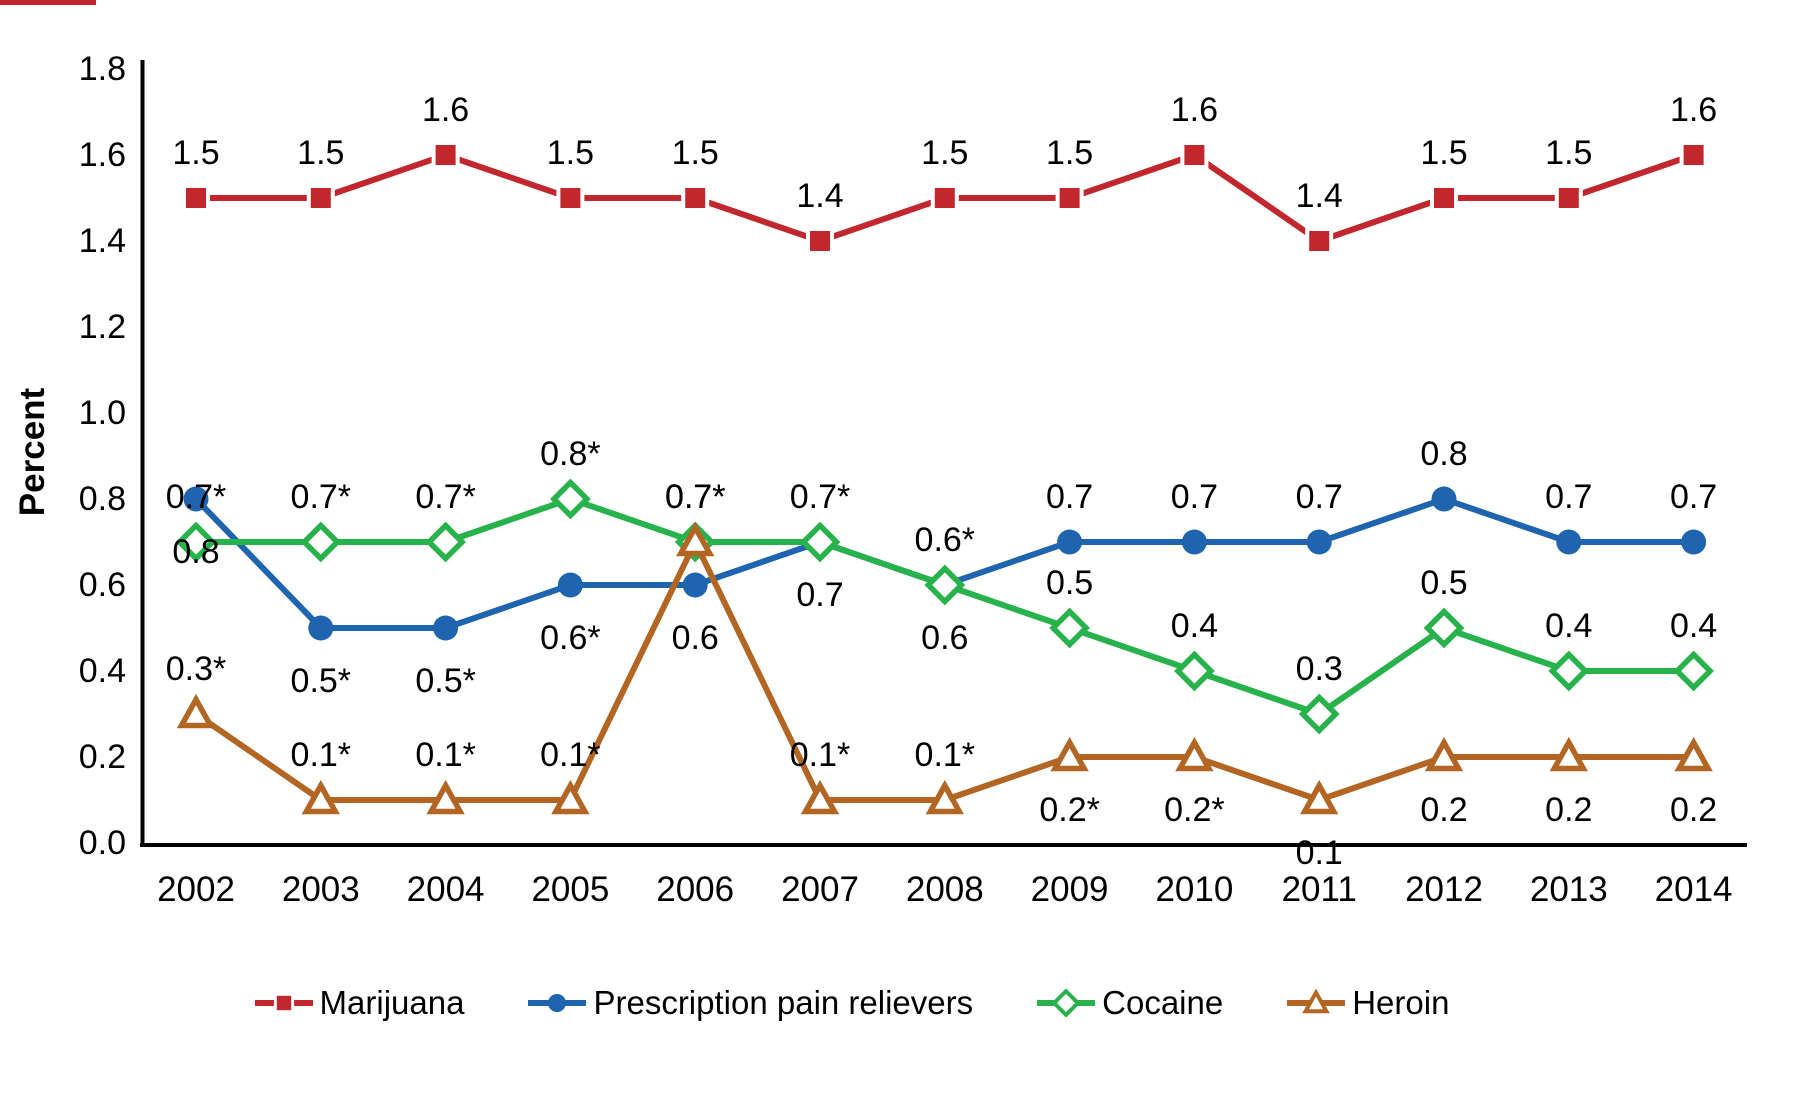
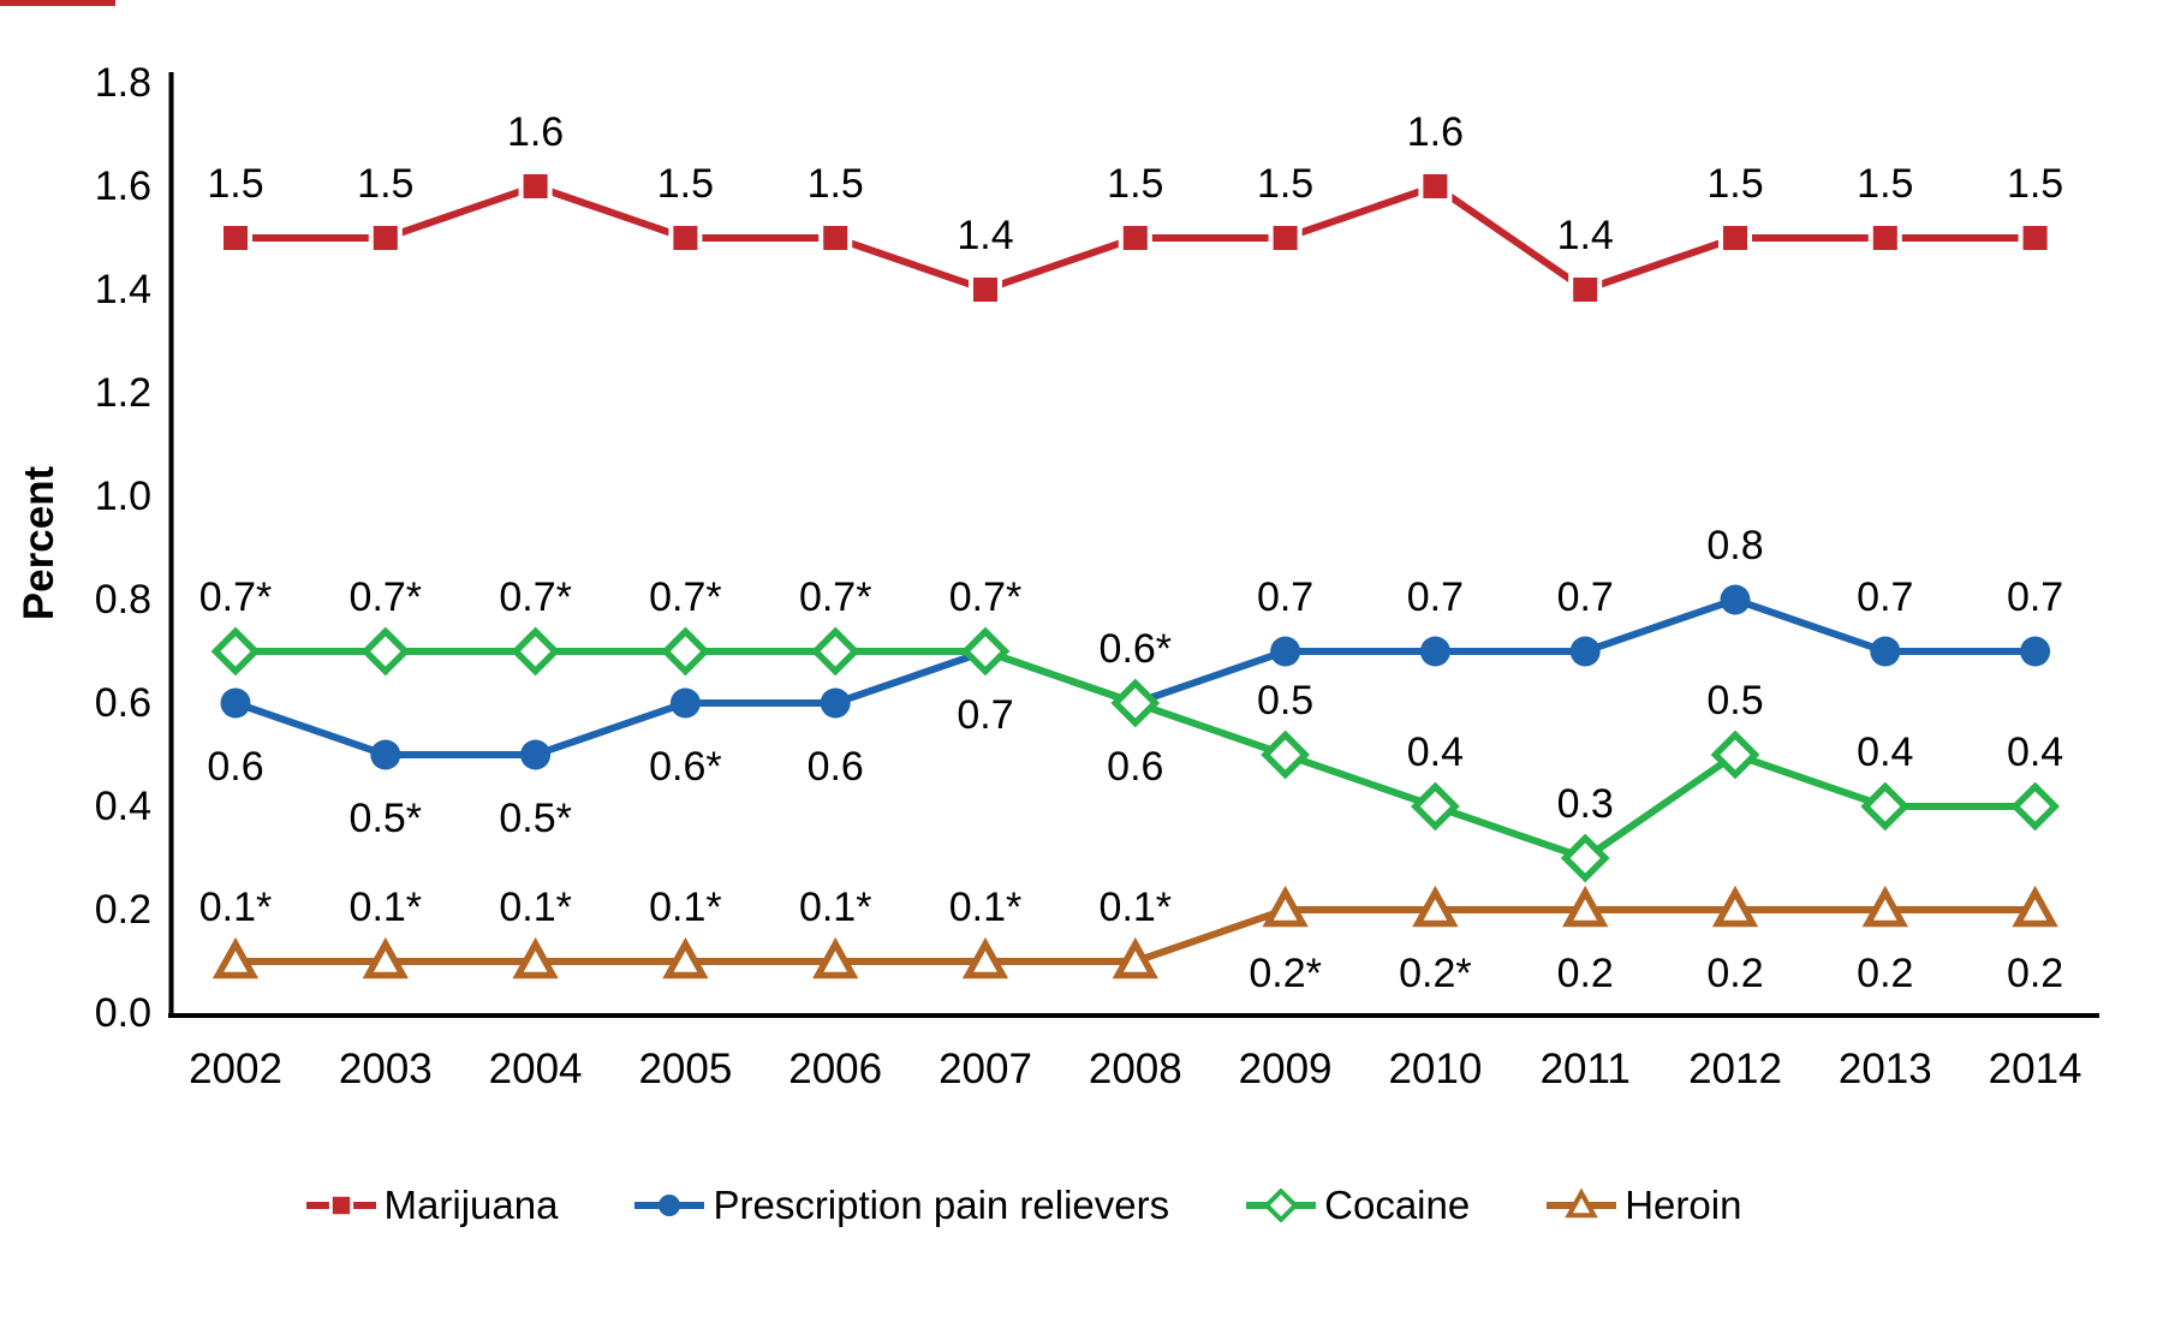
Prescription pain relievers/2002: 0.8 -> 0.6
Heroin/2002: 0.3 -> 0.1
Cocaine/2005: 0.8 -> 0.7
Heroin/2006: 0.7 -> 0.1
Heroin/2011: 0.1 -> 0.2
Marijuana/2014: 1.6 -> 1.5
